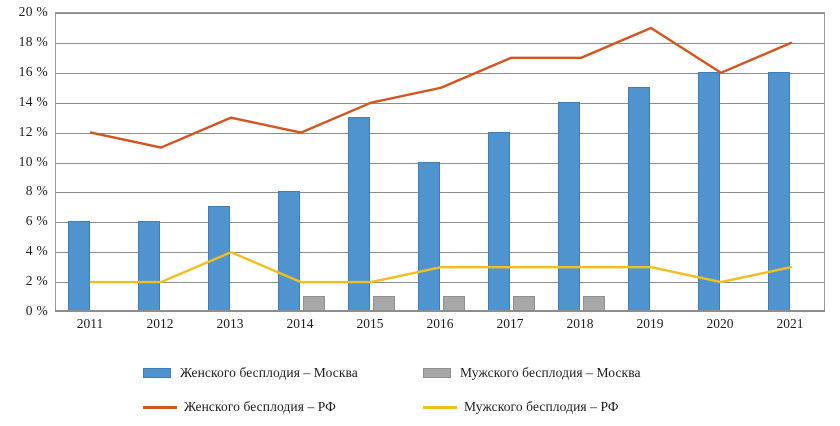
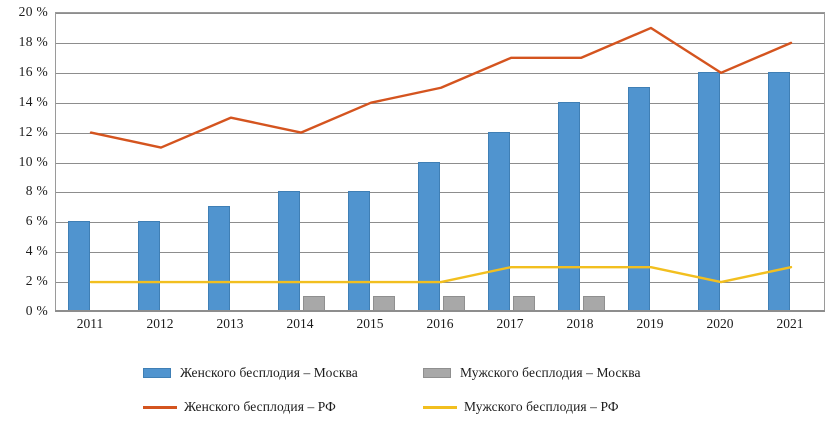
Мужского бесплодия – РФ/2013: 4% -> 2%
Женского бесплодия – Москва/2015: 13% -> 8%
Мужского бесплодия – РФ/2016: 3% -> 2%
